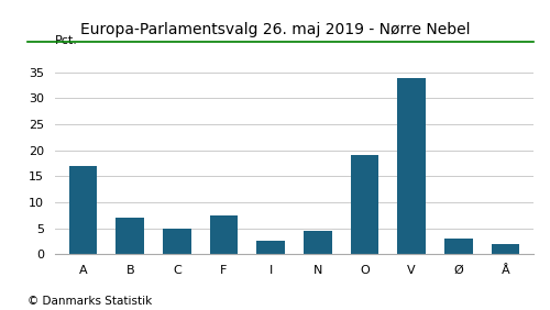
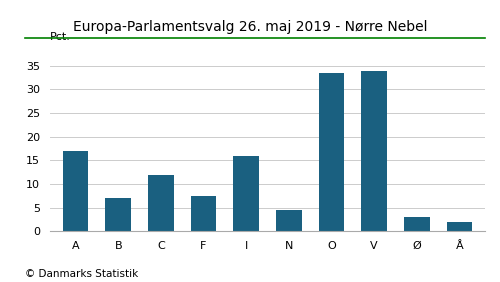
C: 5.0 -> 12.0
I: 2.5 -> 16.0
O: 19.0 -> 33.5
